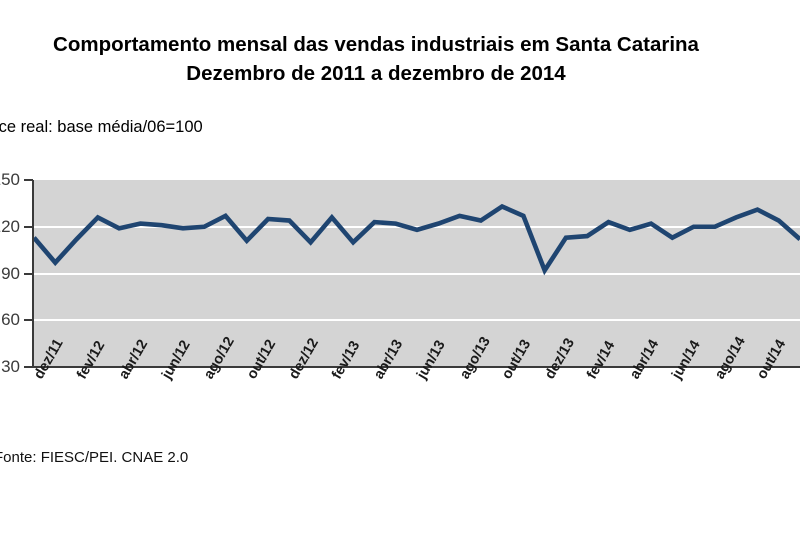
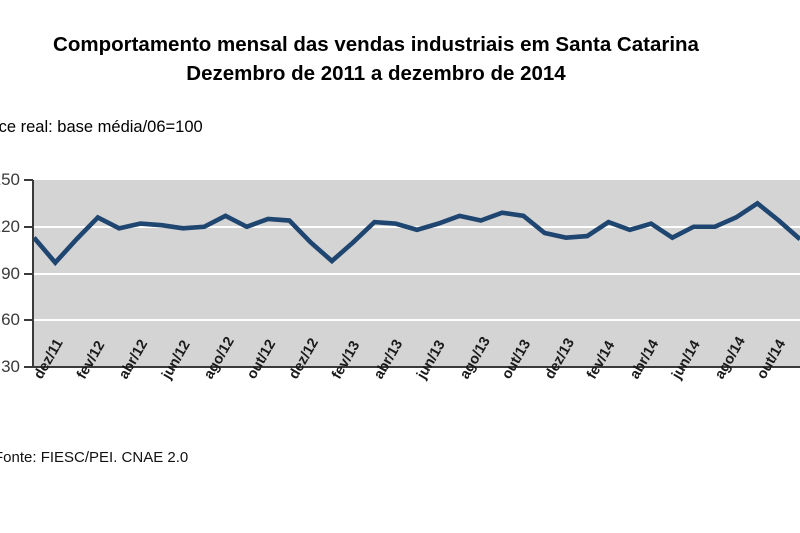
out/12: 111 -> 120
fev/13: 126 -> 98
out/13: 133 -> 129
dez/13: 92 -> 116
out/14: 131 -> 135
